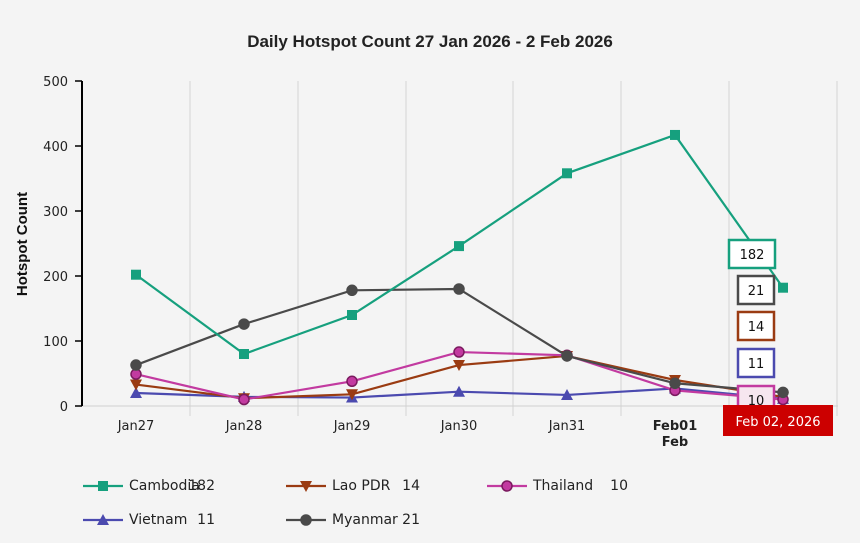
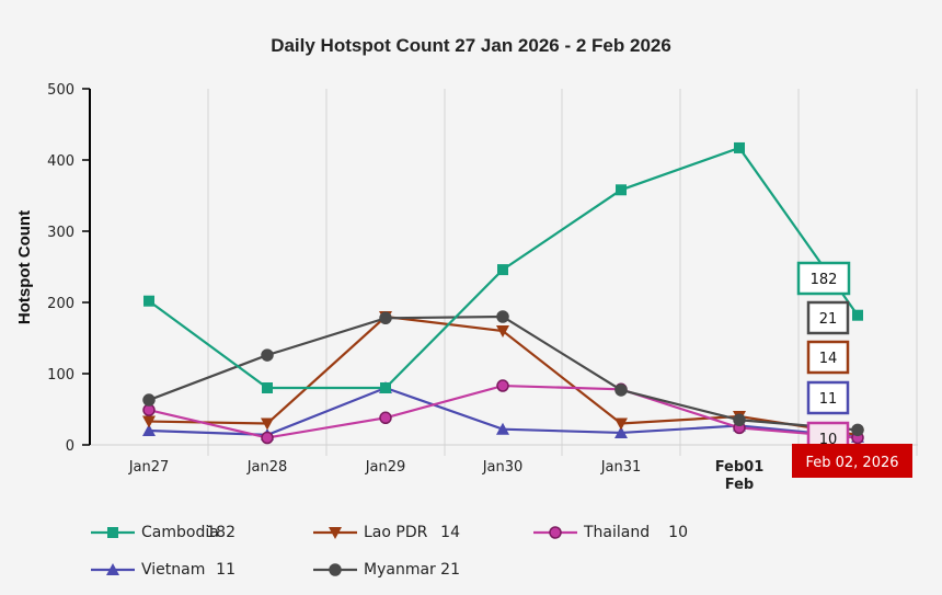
Lao PDR/Jan28: 10 -> 30
Cambodia/Jan29: 140 -> 80
Lao PDR/Jan29: 20 -> 180
Vietnam/Jan29: 10 -> 80
Lao PDR/Jan30: 60 -> 160
Lao PDR/Jan31: 80 -> 30
